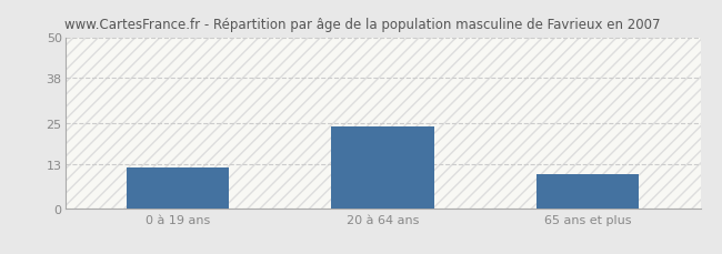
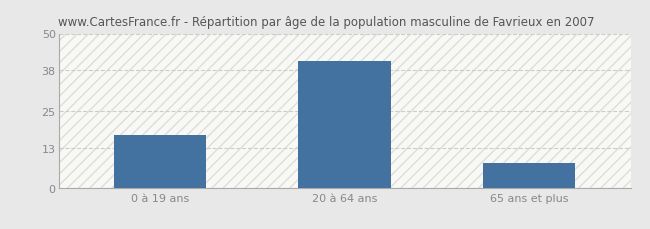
0 à 19 ans: 12 -> 17
20 à 64 ans: 24 -> 41
65 ans et plus: 10 -> 8
